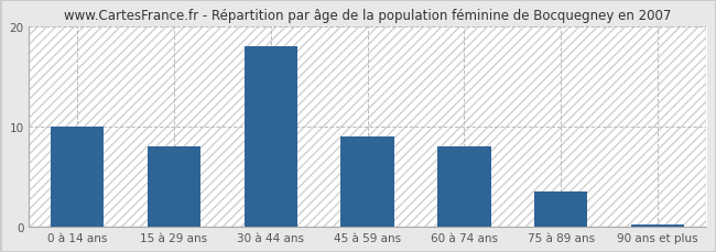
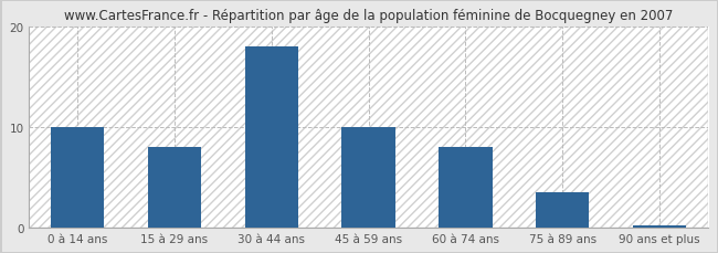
45 à 59 ans: 9.0 -> 10.0
